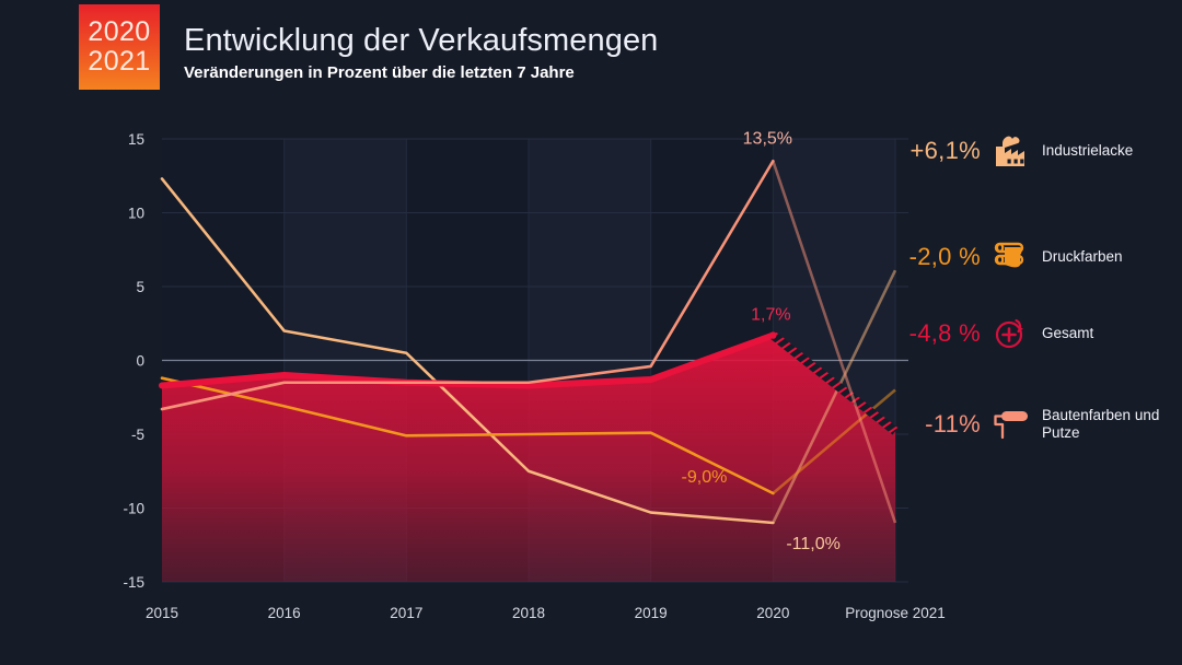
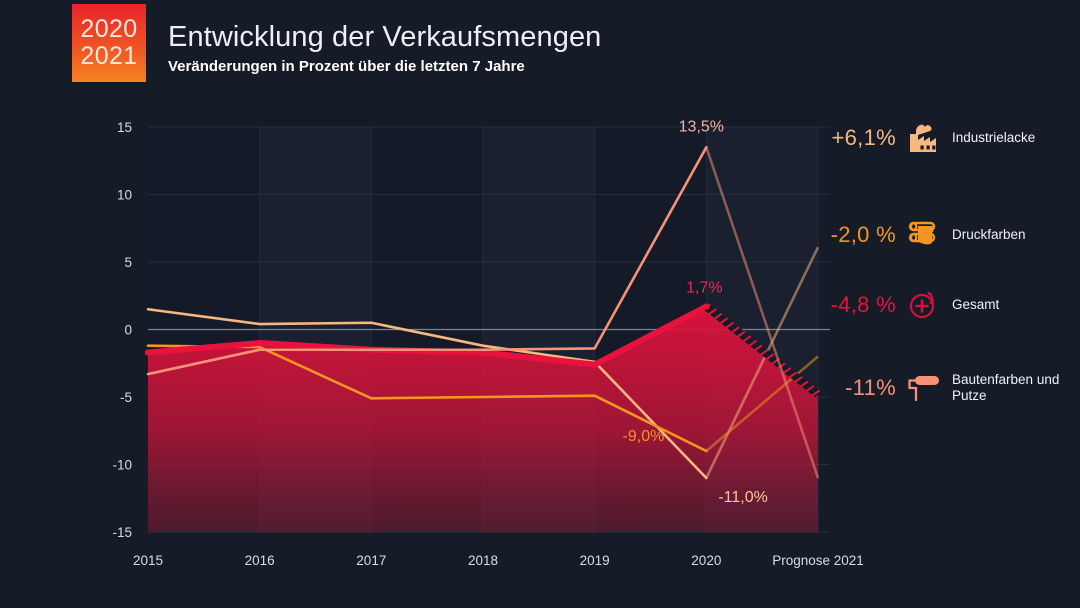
Industrielacke/2015: 12.3 -> 1.5
Industrielacke/2016: 2.0 -> 0.4
Druckfarben/2016: -3.1 -> -1.3
Industrielacke/2018: -7.5 -> -1.2
Industrielacke/2019: -10.3 -> -2.4
Gesamt/2019: -1.3 -> -2.6
Bautenfarben und Putze/2019: -0.4 -> -1.4
